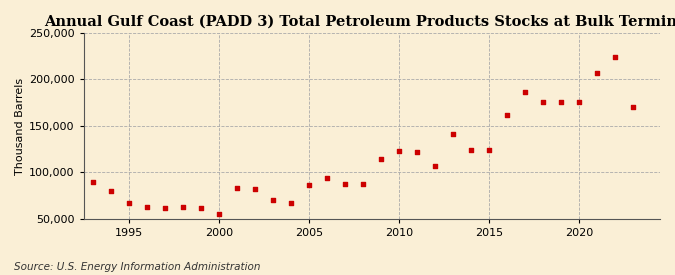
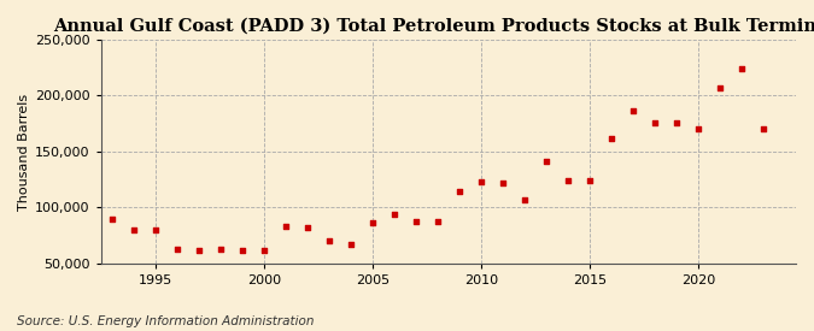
1995: 67,000 -> 80,000
2000: 55,000 -> 62,000
2020: 176,000 -> 170,000
